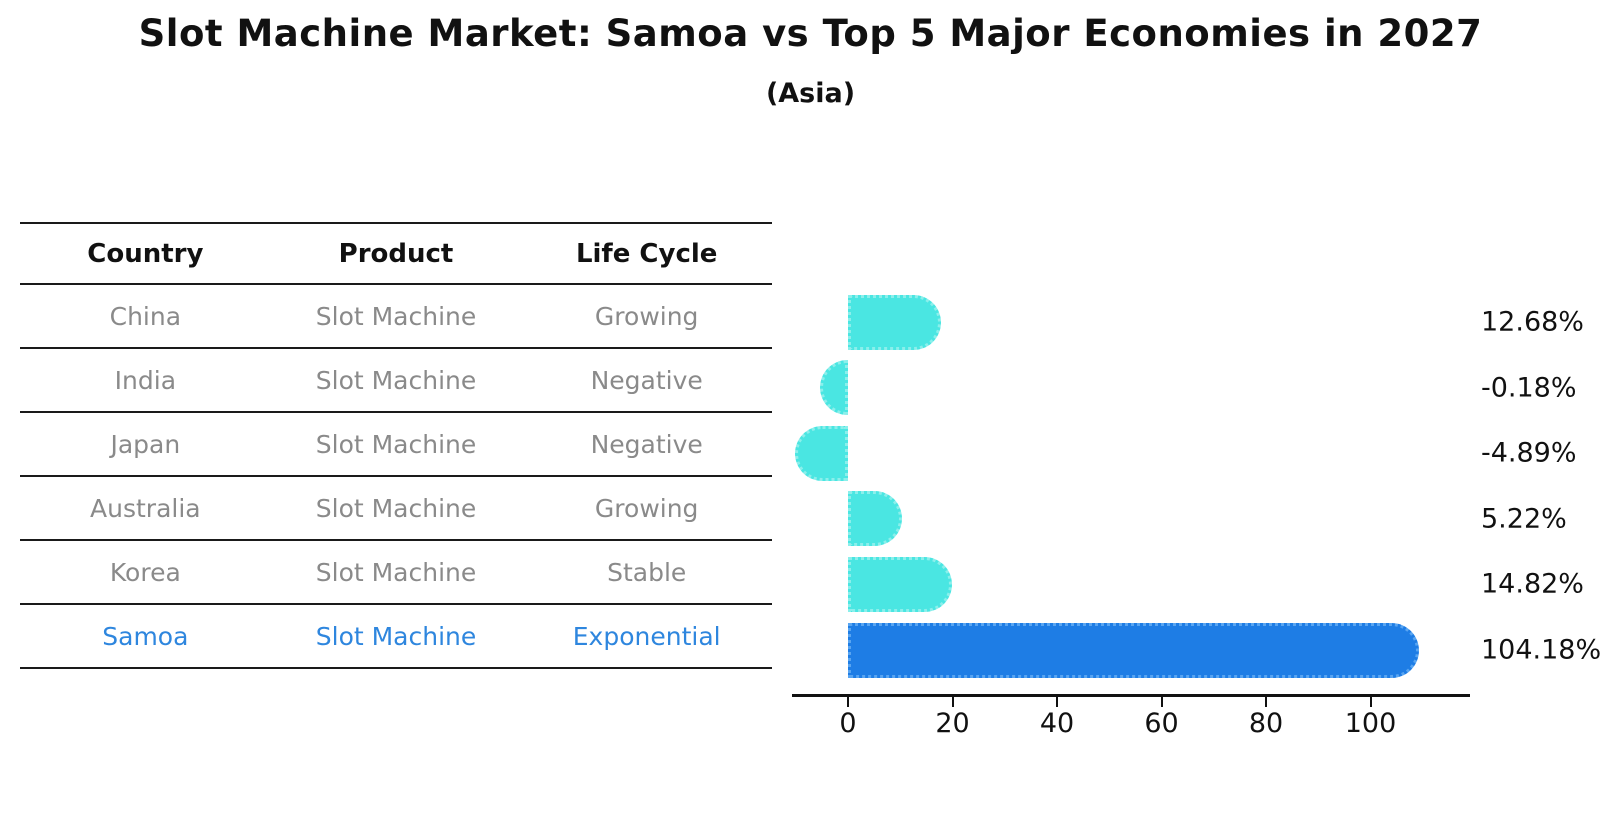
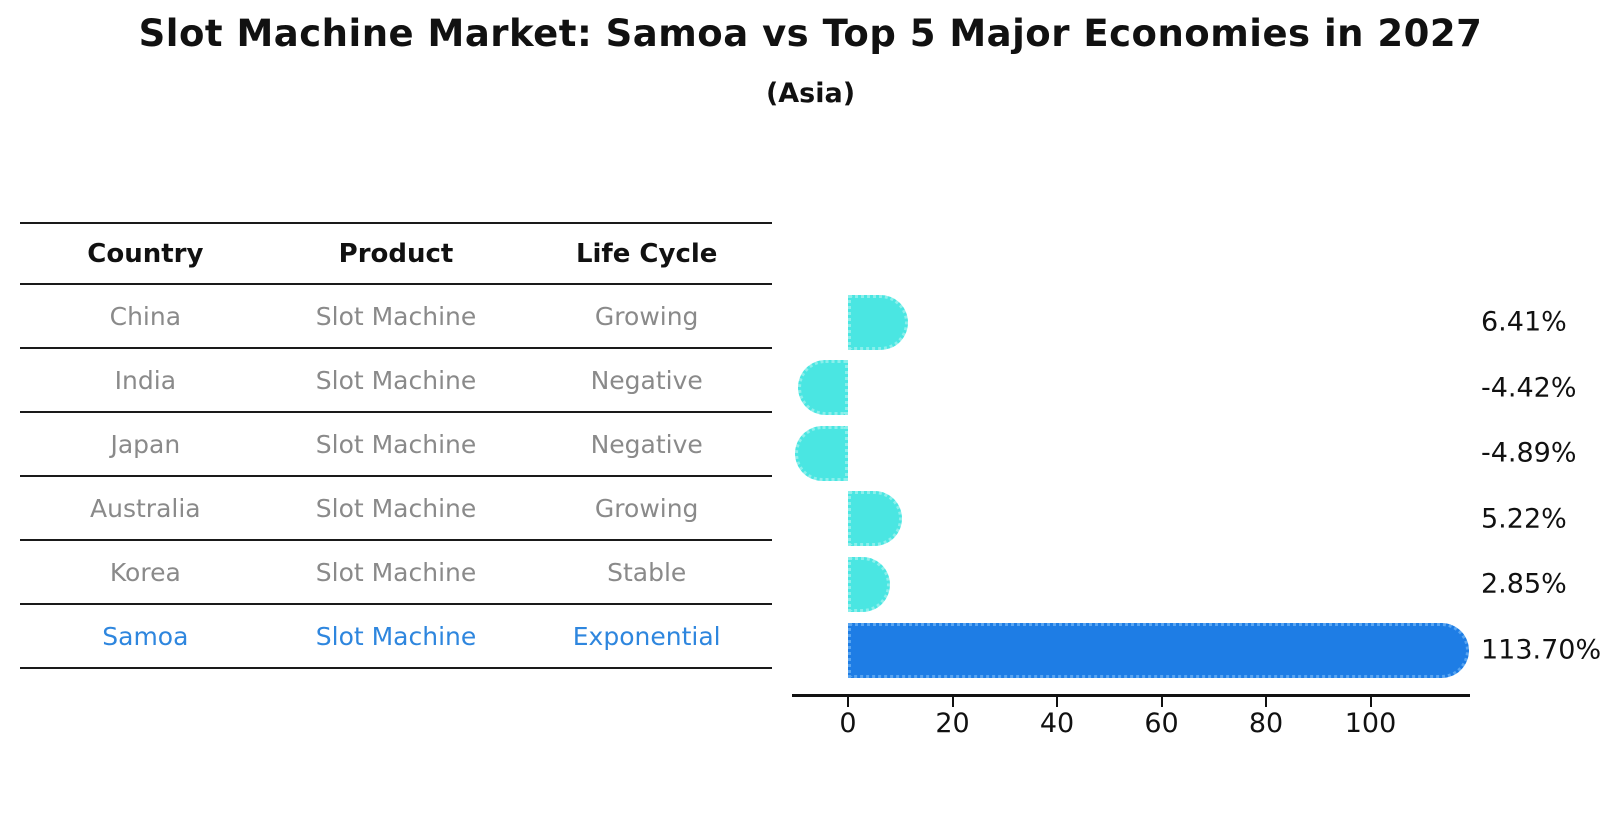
China: 12.68% -> 6.41%
India: -0.18% -> -4.42%
Korea: 14.82% -> 2.85%
Samoa: 104.18% -> 113.70%
